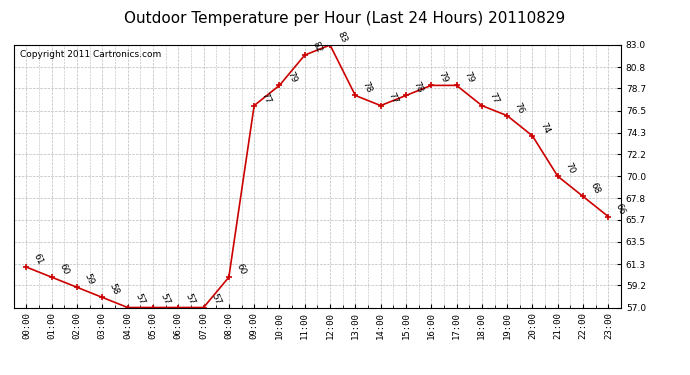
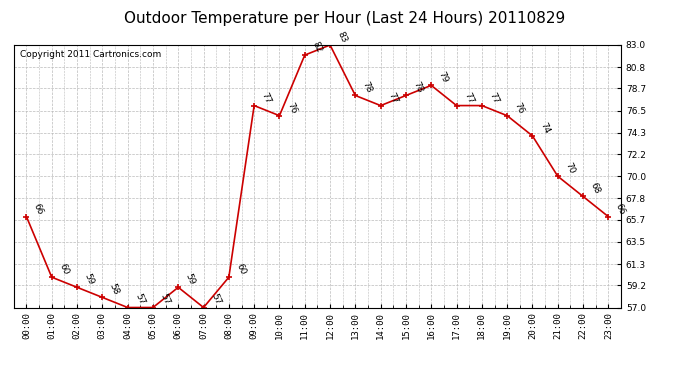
00:00: 61 -> 66
06:00: 57 -> 59
10:00: 79 -> 76
17:00: 79 -> 77
